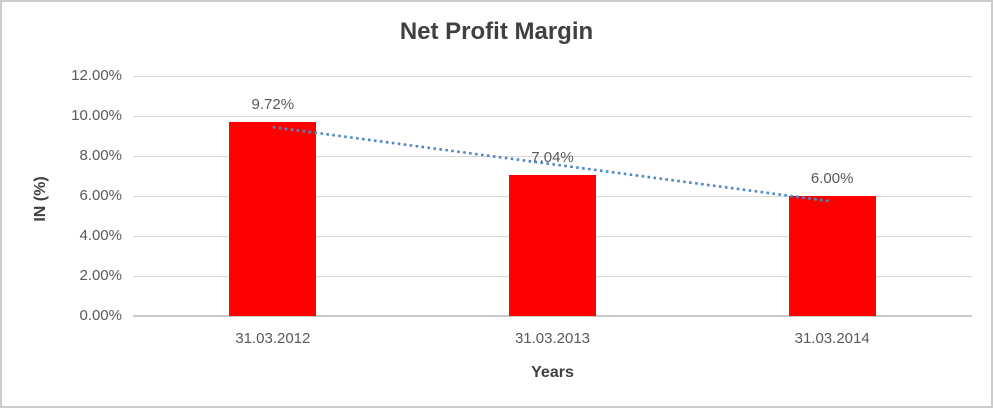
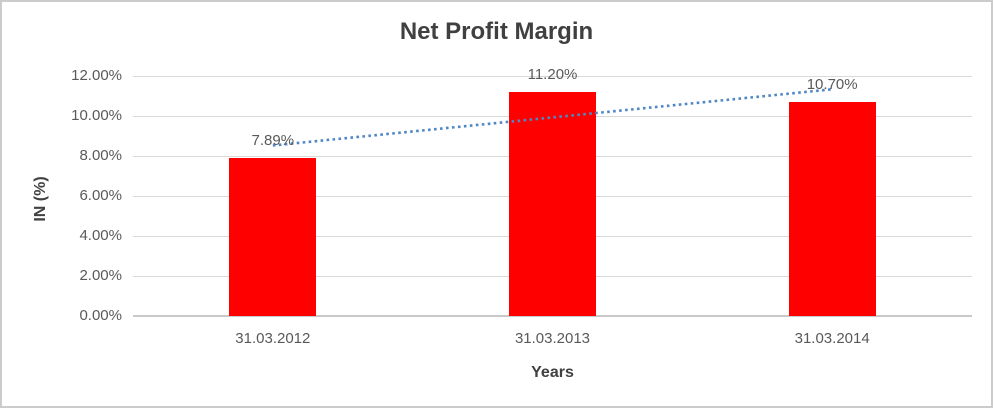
31.03.2012: 9.72% -> 7.89%
31.03.2013: 7.04% -> 11.20%
31.03.2014: 6.00% -> 10.70%
